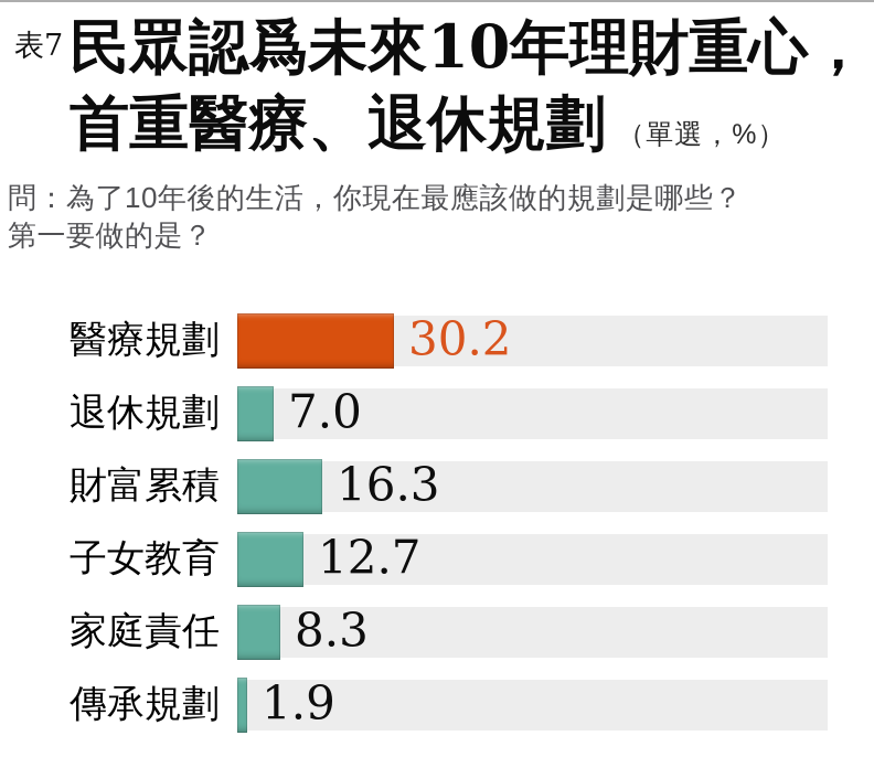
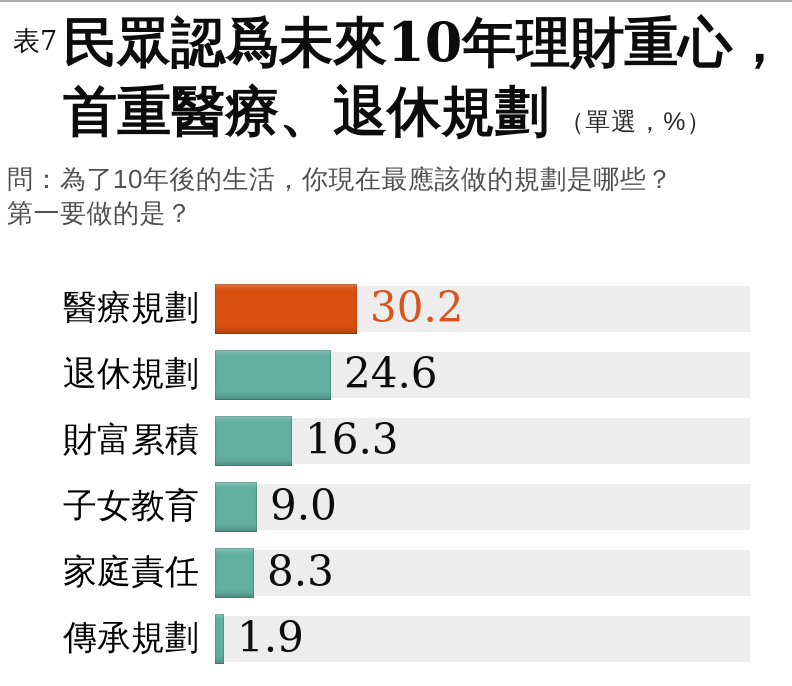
退休規劃: 7.0 -> 24.6
子女教育: 12.7 -> 9.0
